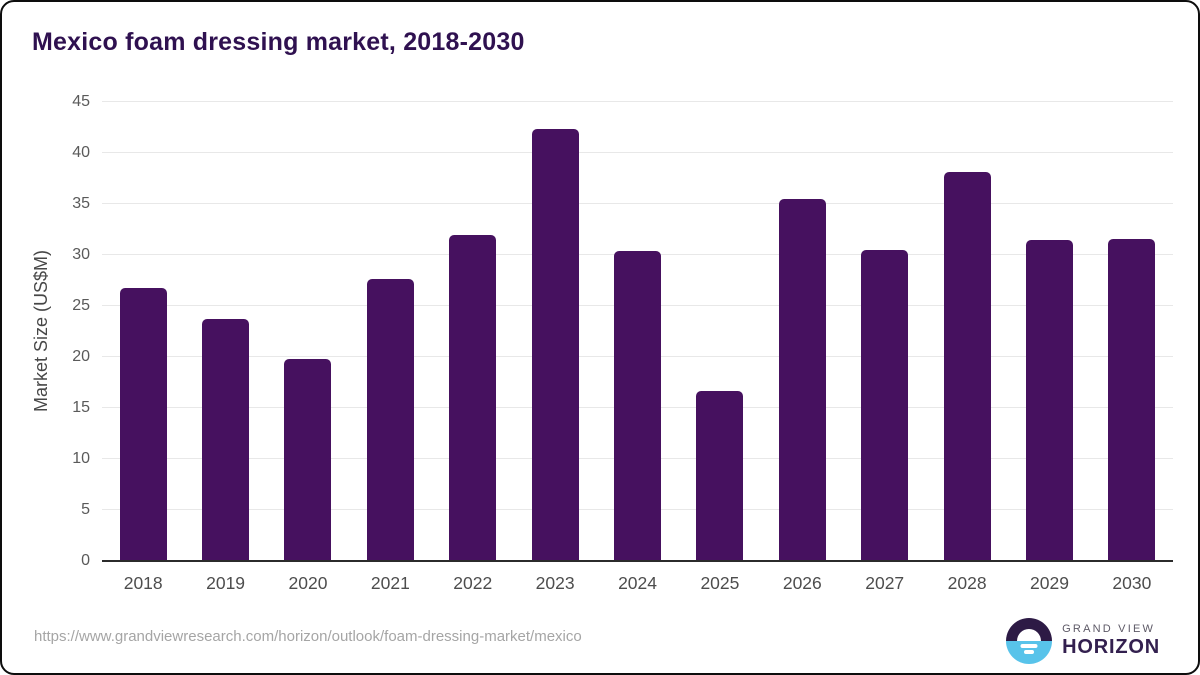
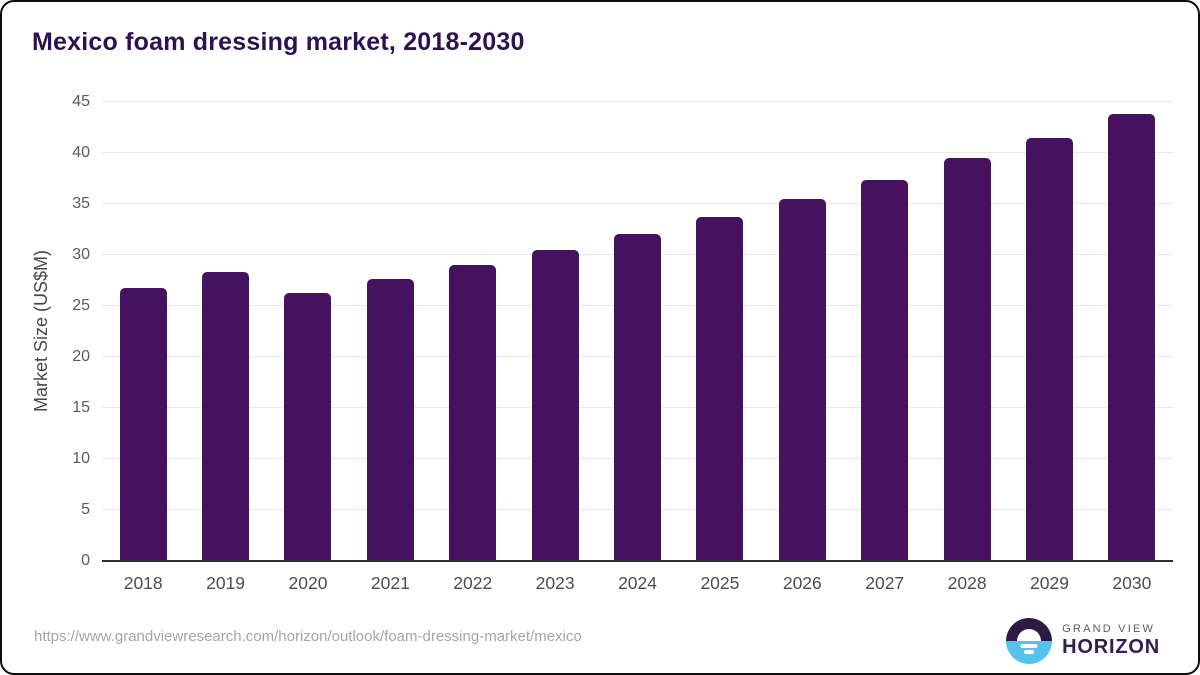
2019: 23.7 -> 28.3
2020: 19.8 -> 26.3
2022: 32.0 -> 29.0
2023: 42.4 -> 30.5
2024: 30.4 -> 32.1
2025: 16.7 -> 33.7
2027: 30.5 -> 37.4
2028: 38.1 -> 39.5
2029: 31.5 -> 41.5
2030: 31.6 -> 43.8
